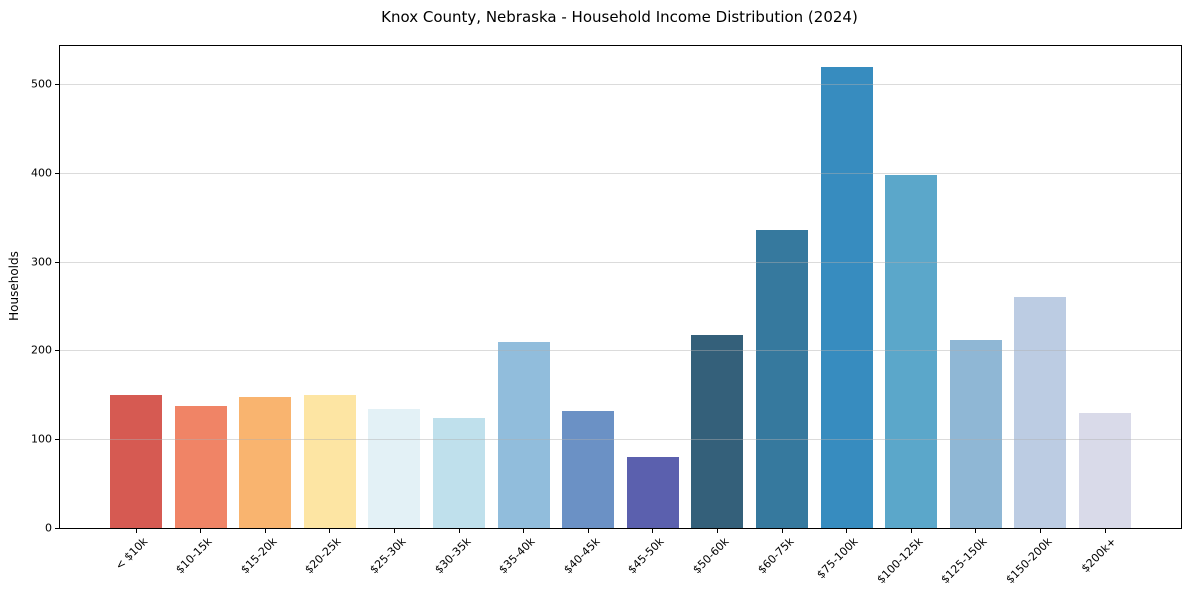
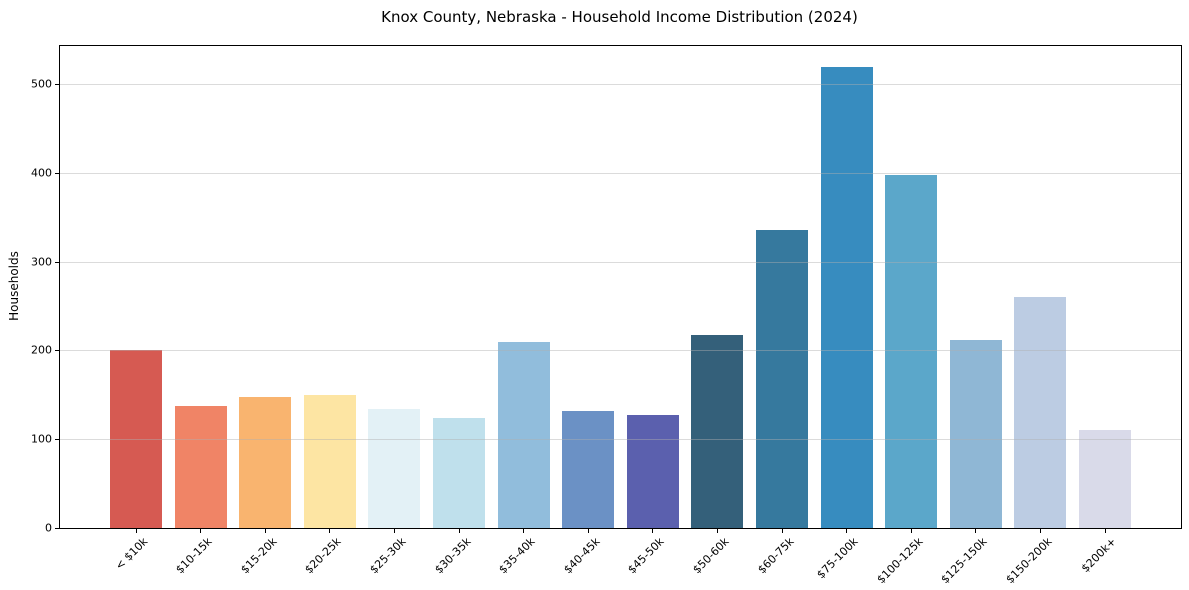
< $10k: 150 -> 200
$45-50k: 80 -> 130
$200k+: 130 -> 110
